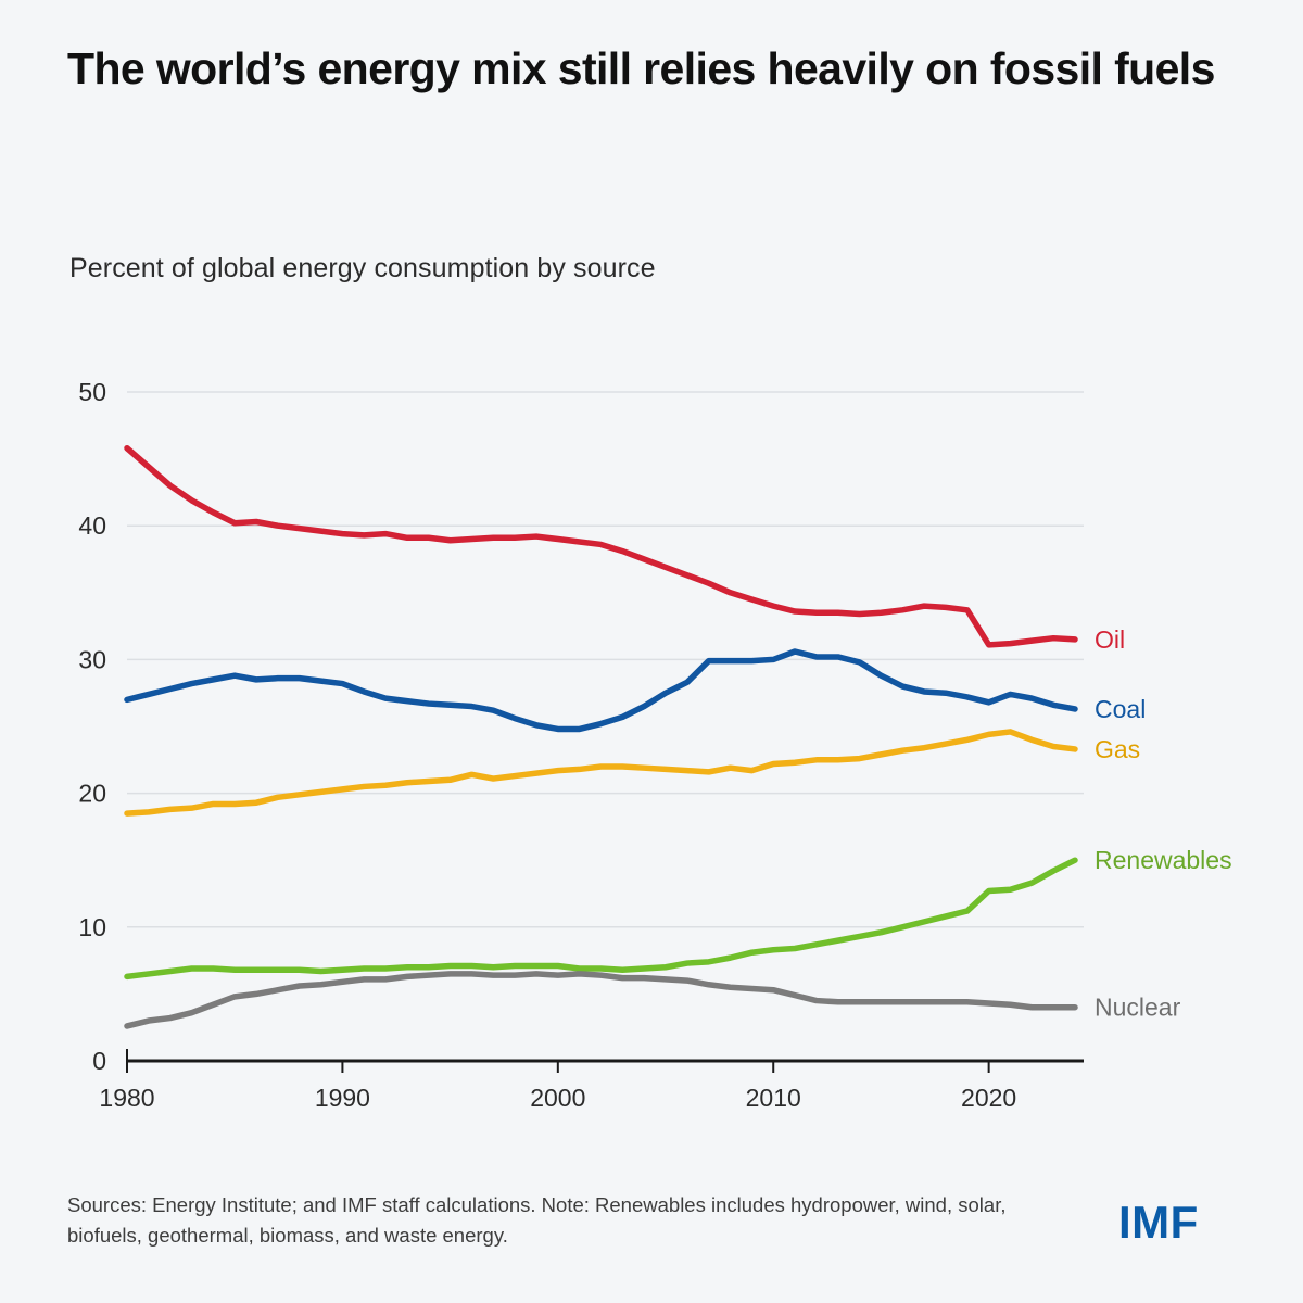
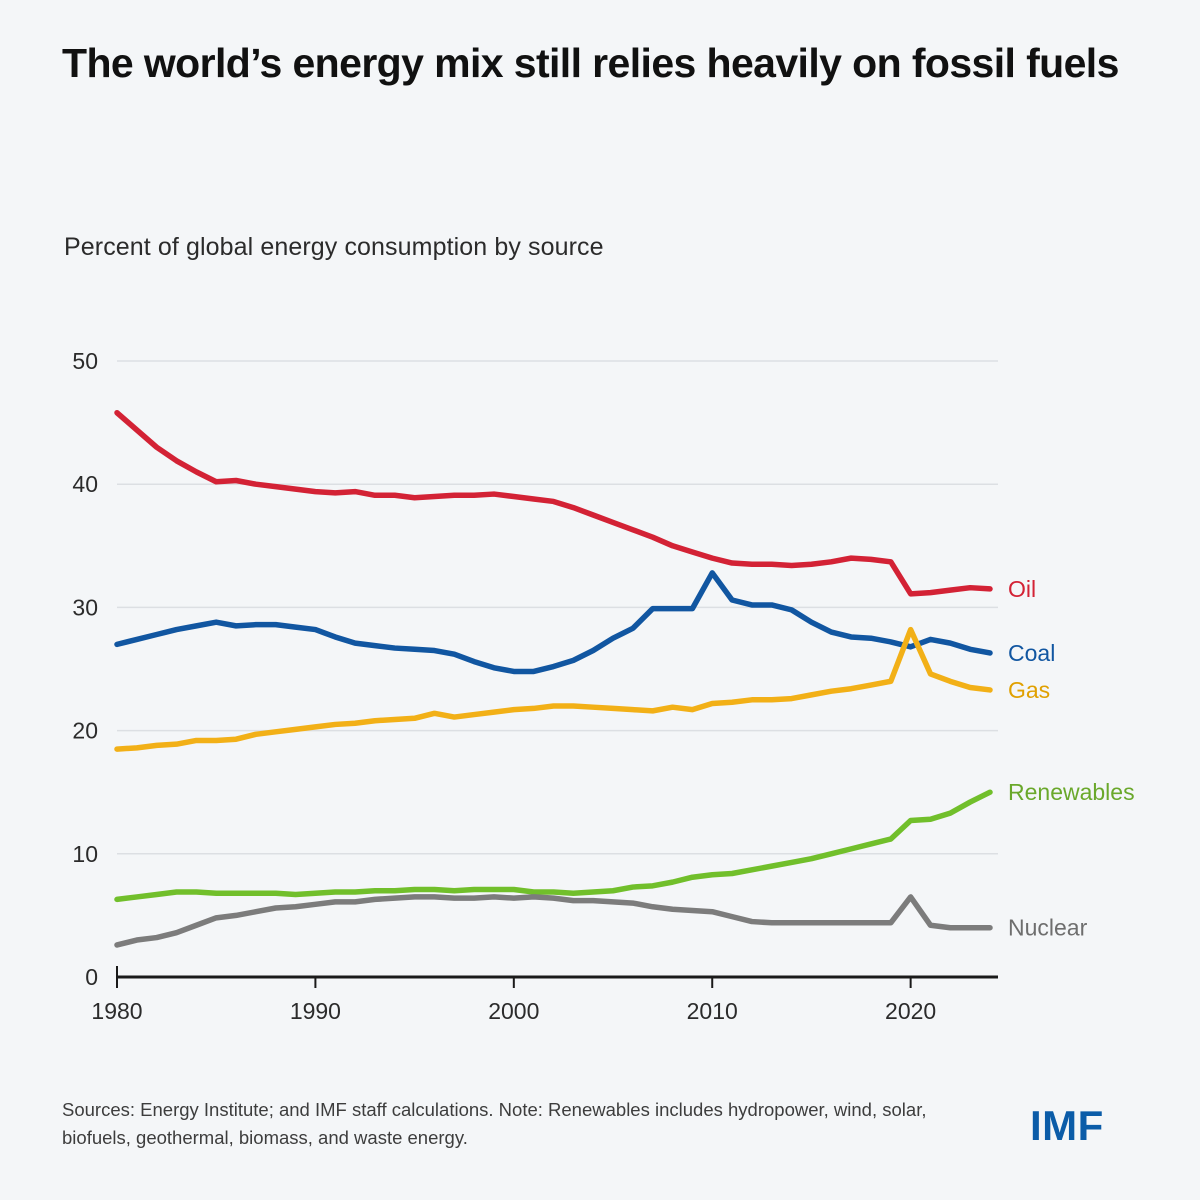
Coal/2010: 30.0 -> 32.8
Gas/2020: 24.4 -> 28.2
Nuclear/2020: 4.3 -> 6.5
